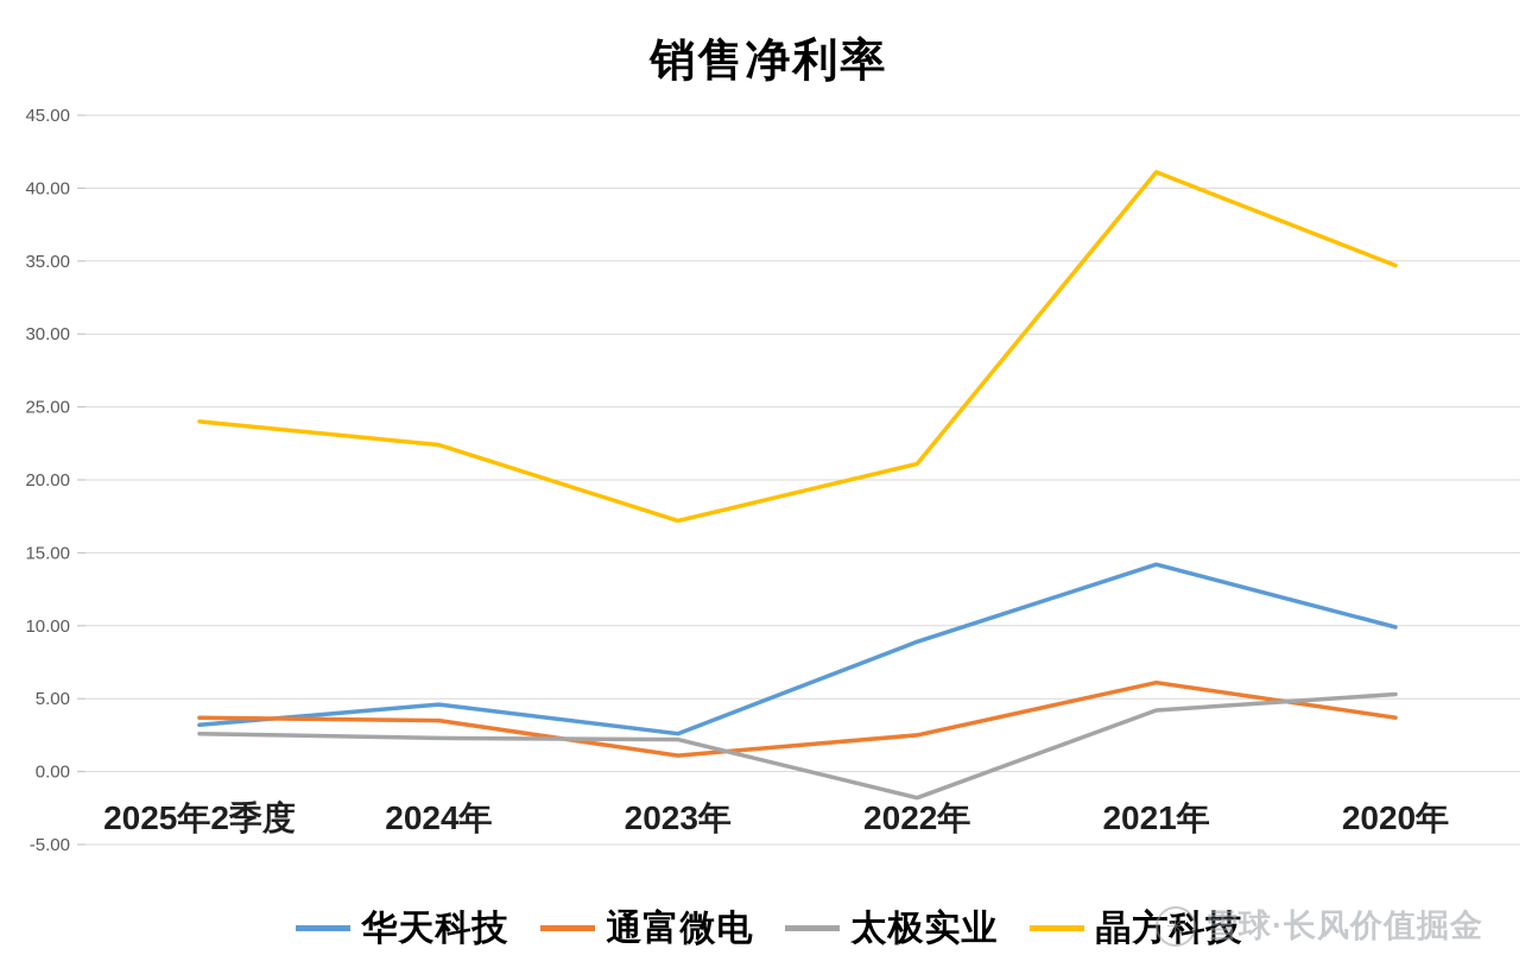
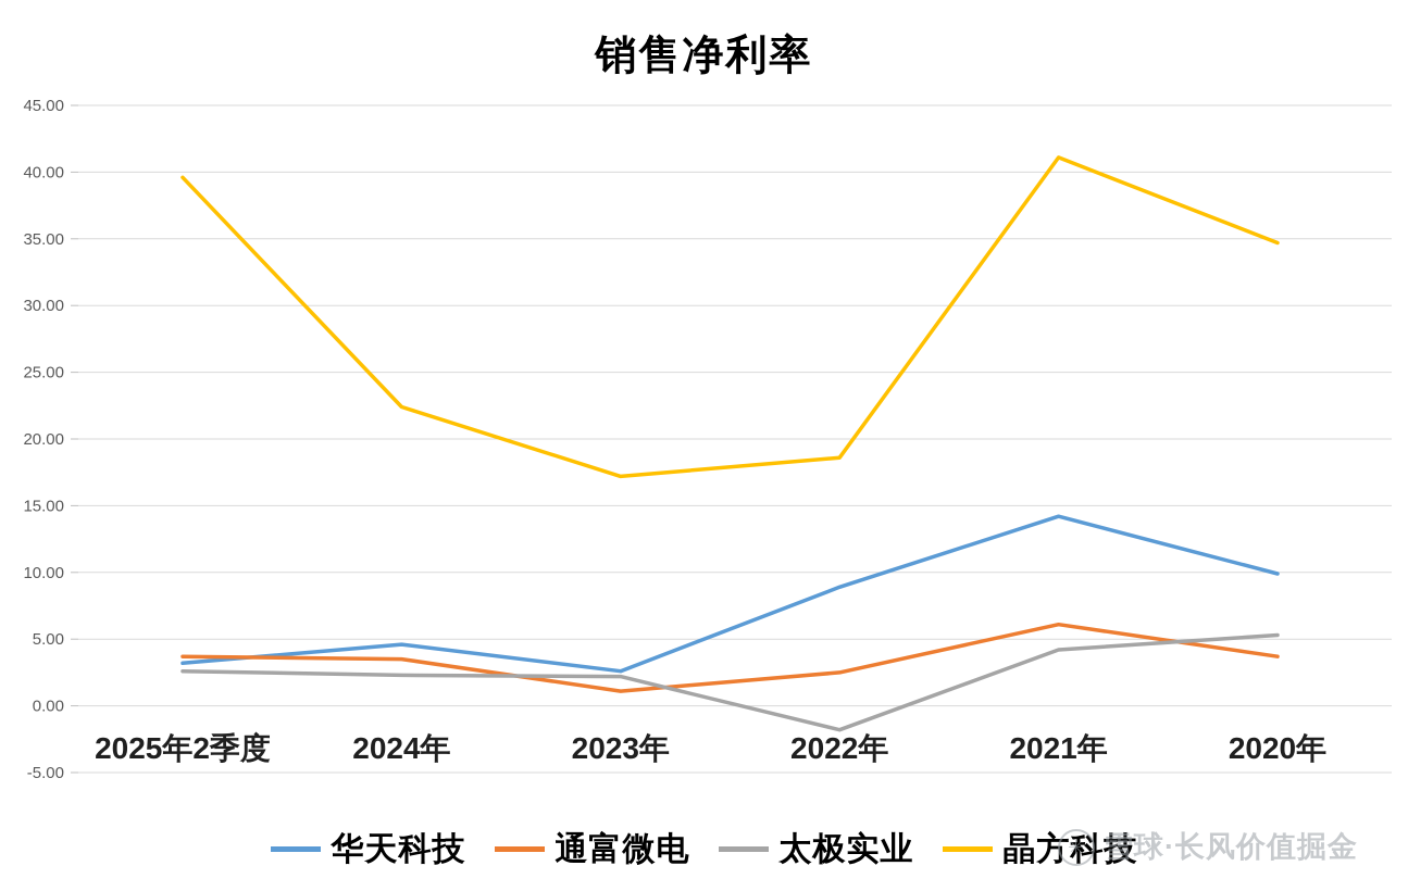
晶方科技/2025年2季度: 24.0 -> 39.6
晶方科技/2022年: 21.1 -> 18.6
